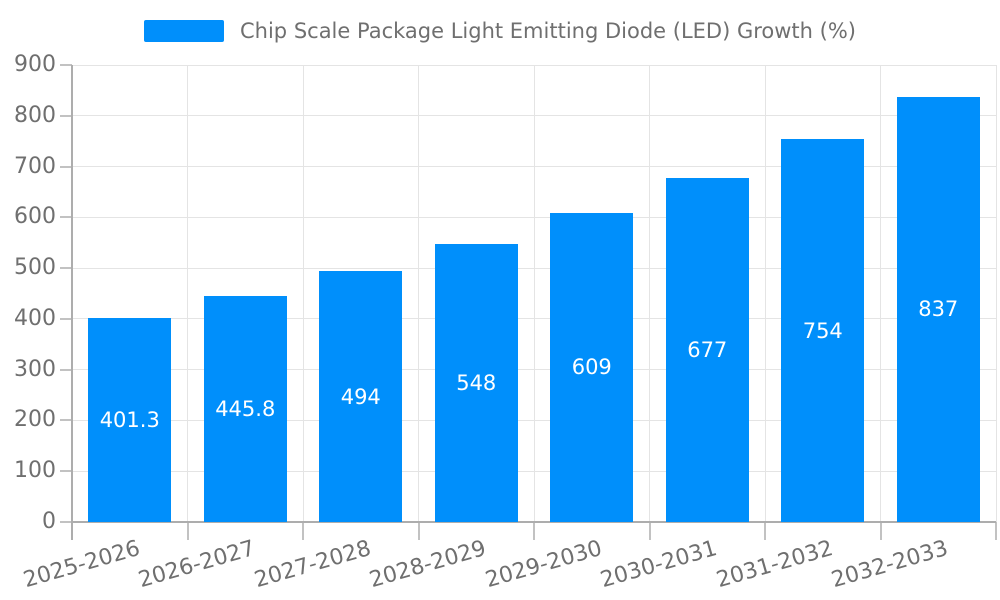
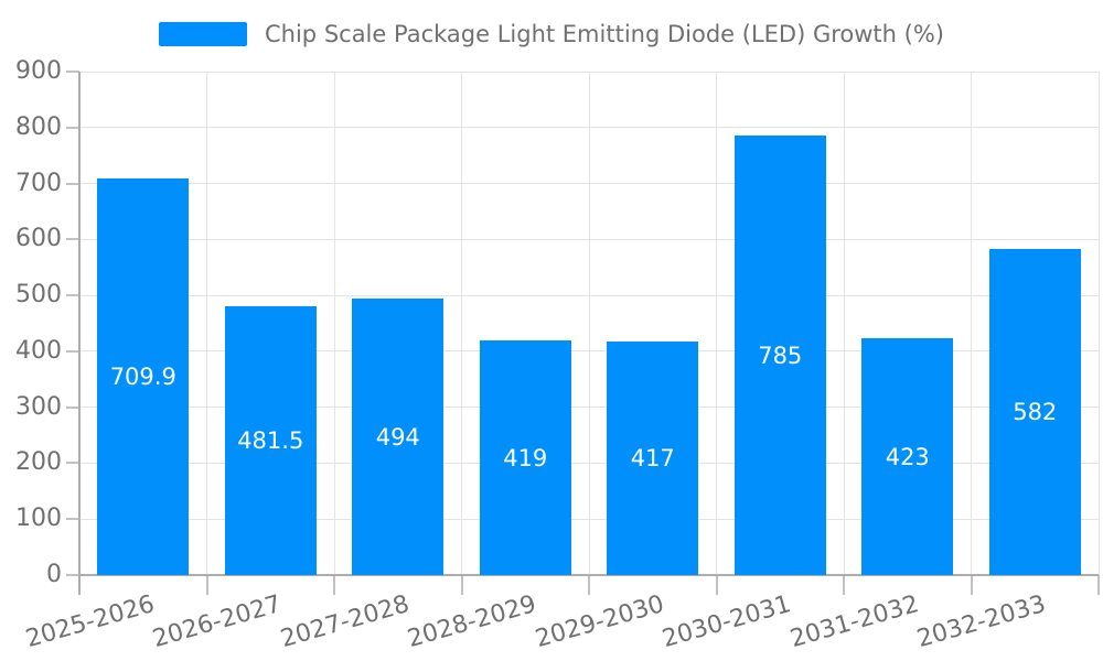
2025-2026: 401.3 -> 709.9
2026-2027: 445.8 -> 481.5
2028-2029: 548 -> 419
2029-2030: 609 -> 417
2030-2031: 677 -> 785
2031-2032: 754 -> 423
2032-2033: 837 -> 582
